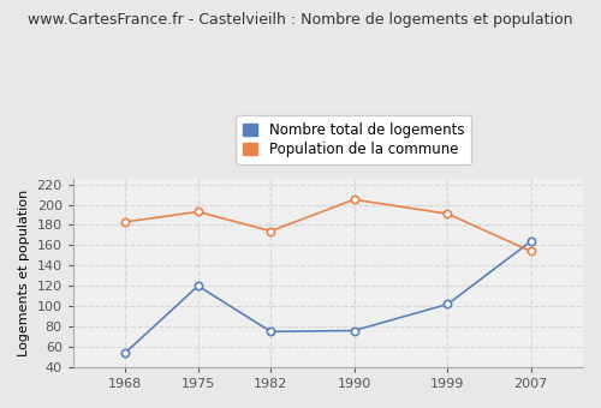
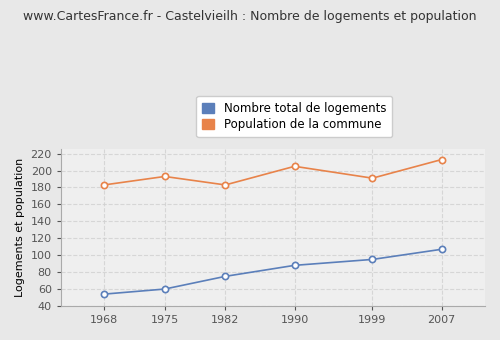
Nombre total de logements/1975: 120 -> 60
Population de la commune/1982: 174 -> 183
Nombre total de logements/1990: 76 -> 88
Nombre total de logements/1999: 102 -> 95
Nombre total de logements/2007: 164 -> 107
Population de la commune/2007: 154 -> 213
